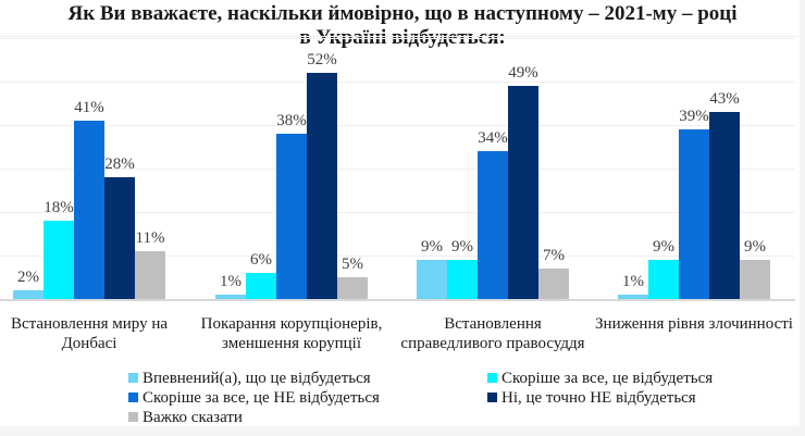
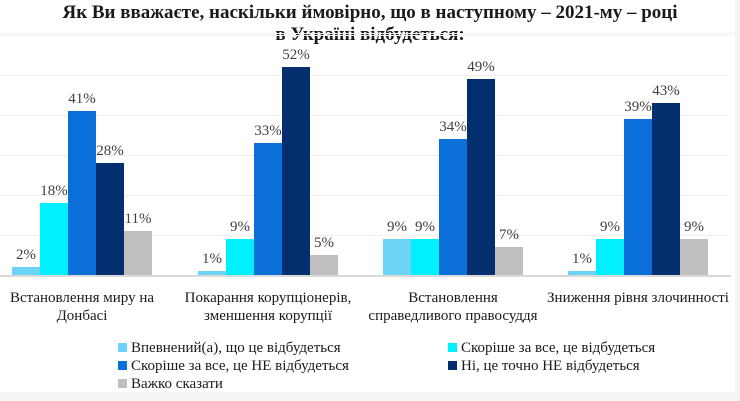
Скоріше за все, це відбудеться/Покарання корупціонерів, зменшення корупції: 6% -> 9%
Скоріше за все, це НЕ відбудеться/Покарання корупціонерів, зменшення корупції: 38% -> 33%
